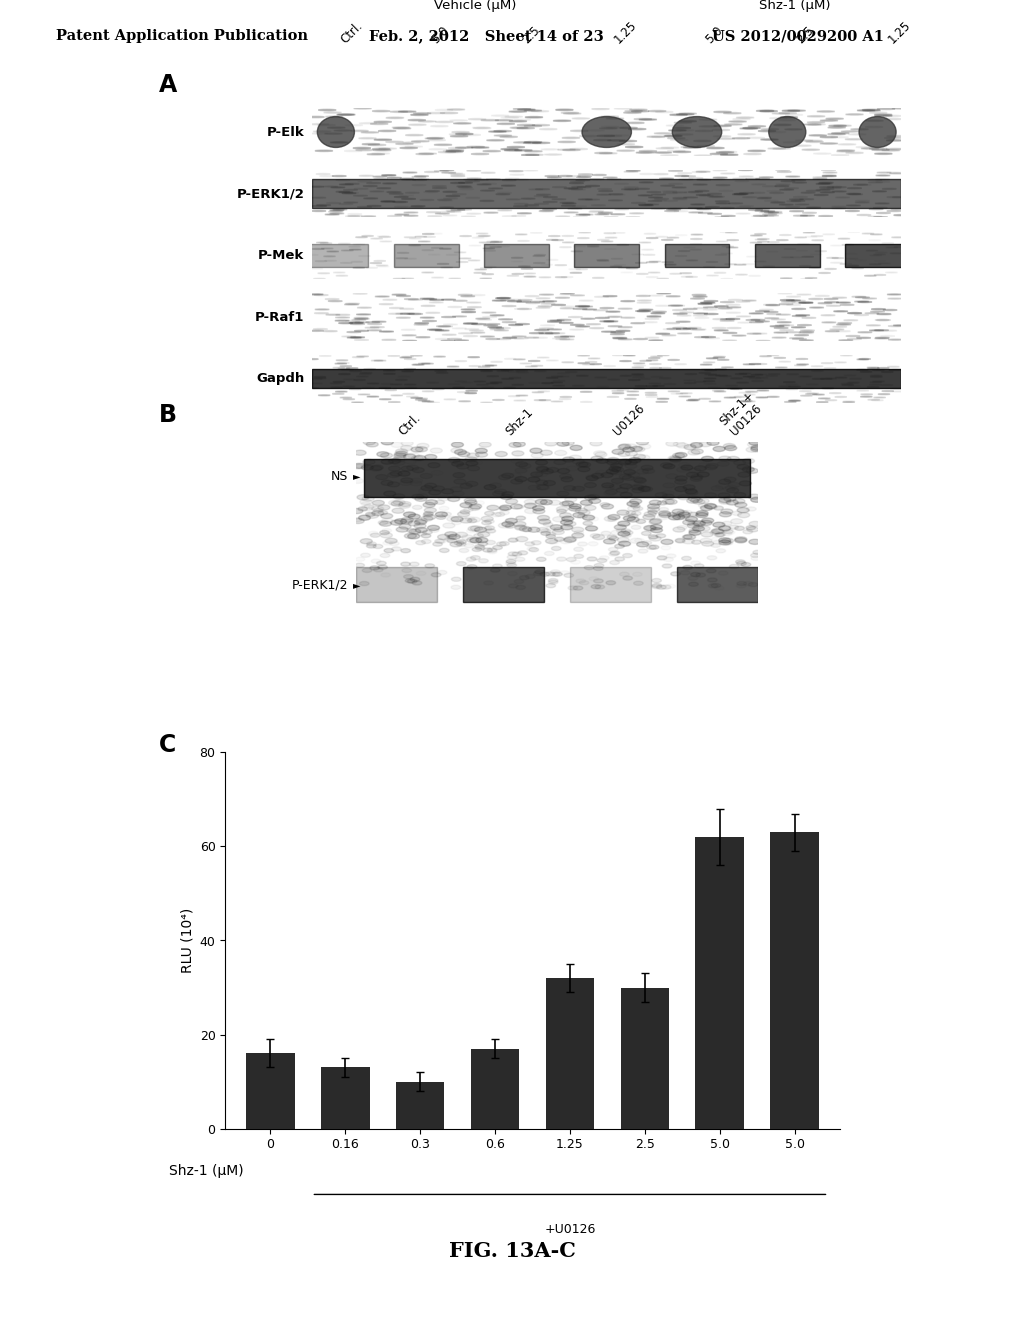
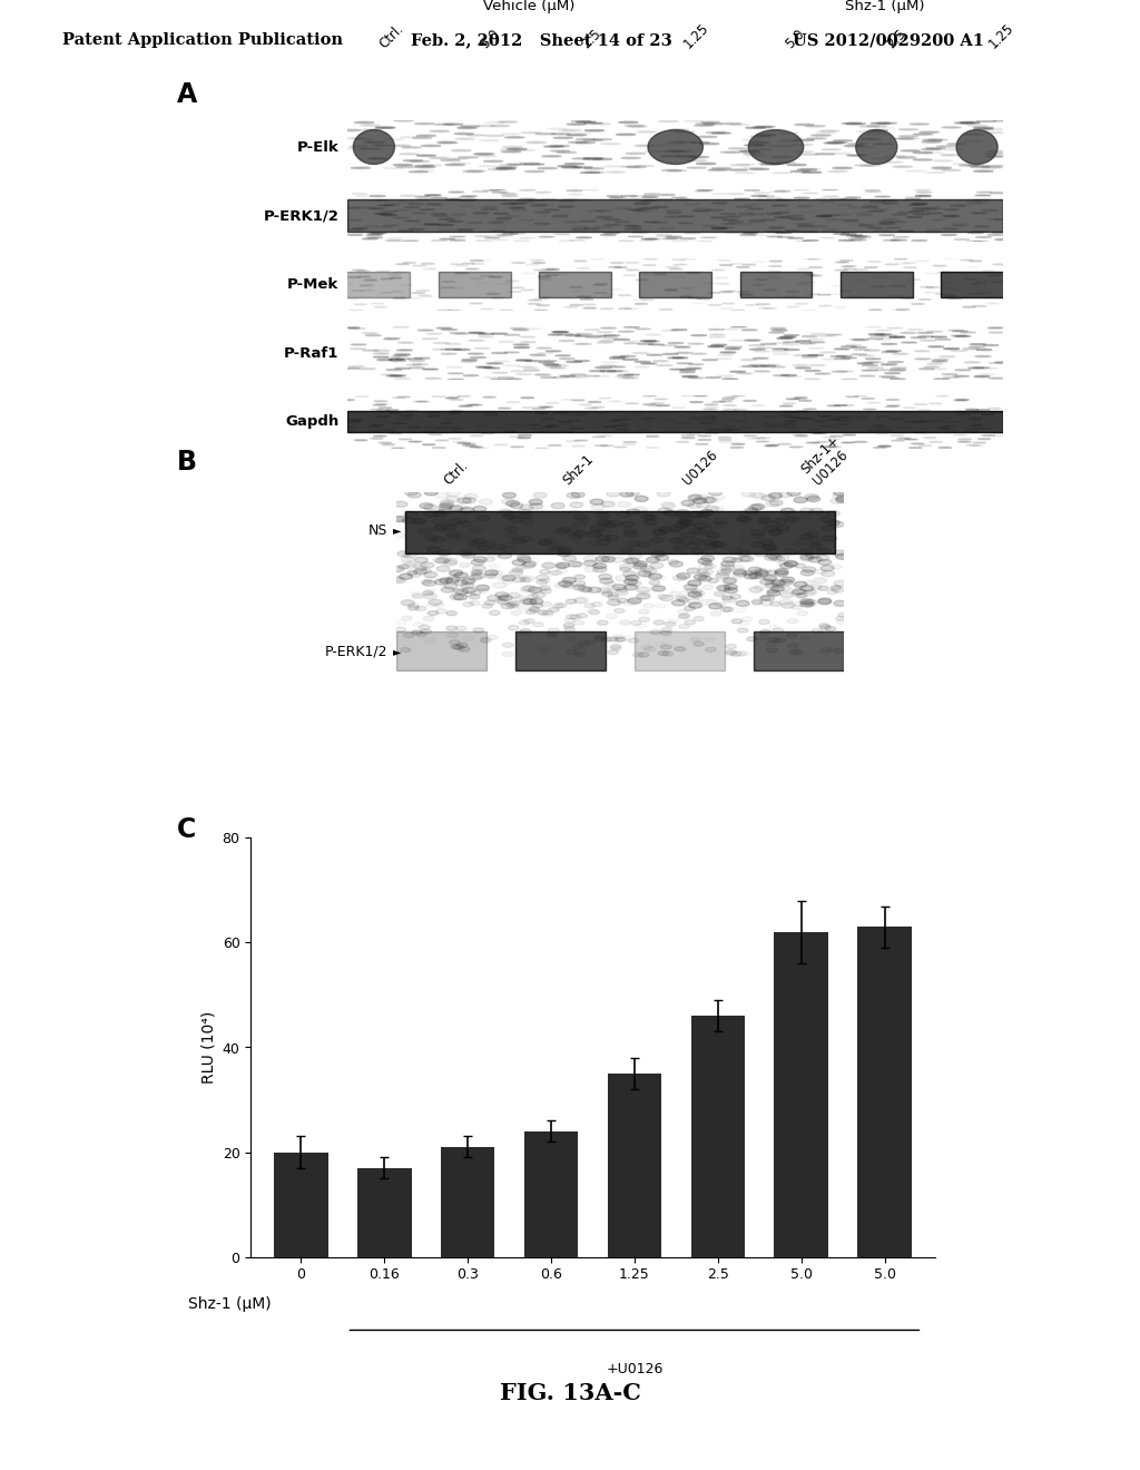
0: 16 -> 20
0.16: 13 -> 17
0.3: 10 -> 21
0.6: 17 -> 24
1.25: 32 -> 35
2.5: 30 -> 46
